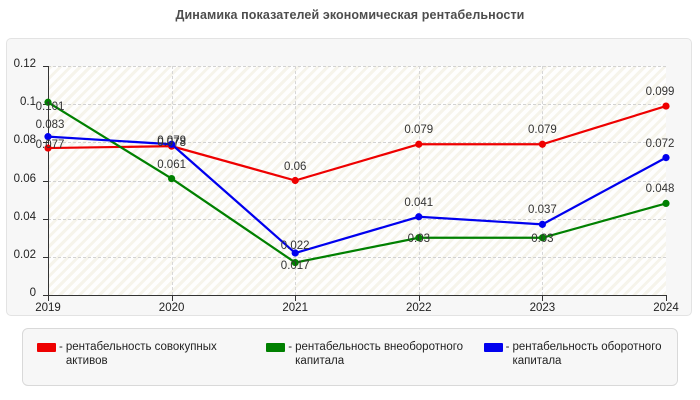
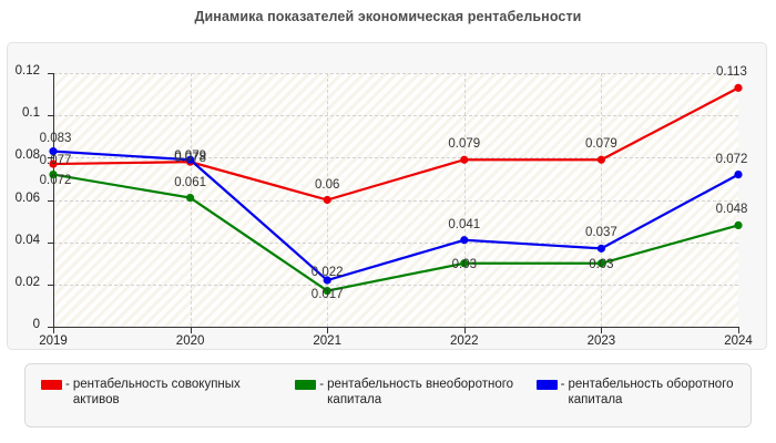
- рентабельность внеоборотного капитала/2019: 0.101 -> 0.072
- рентабельность совокупных активов/2024: 0.099 -> 0.113
